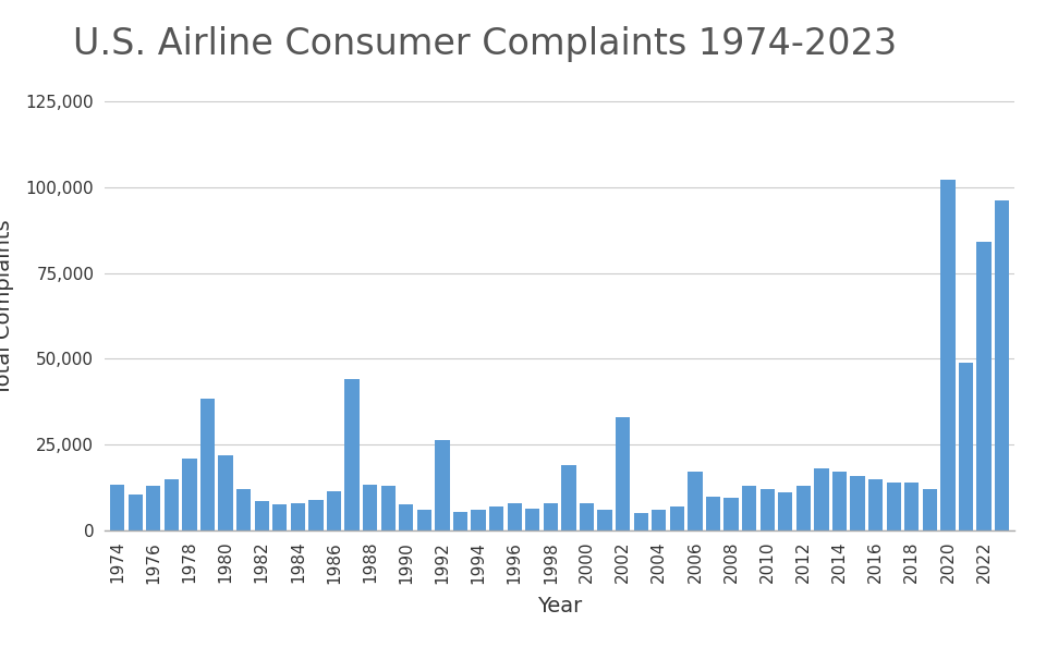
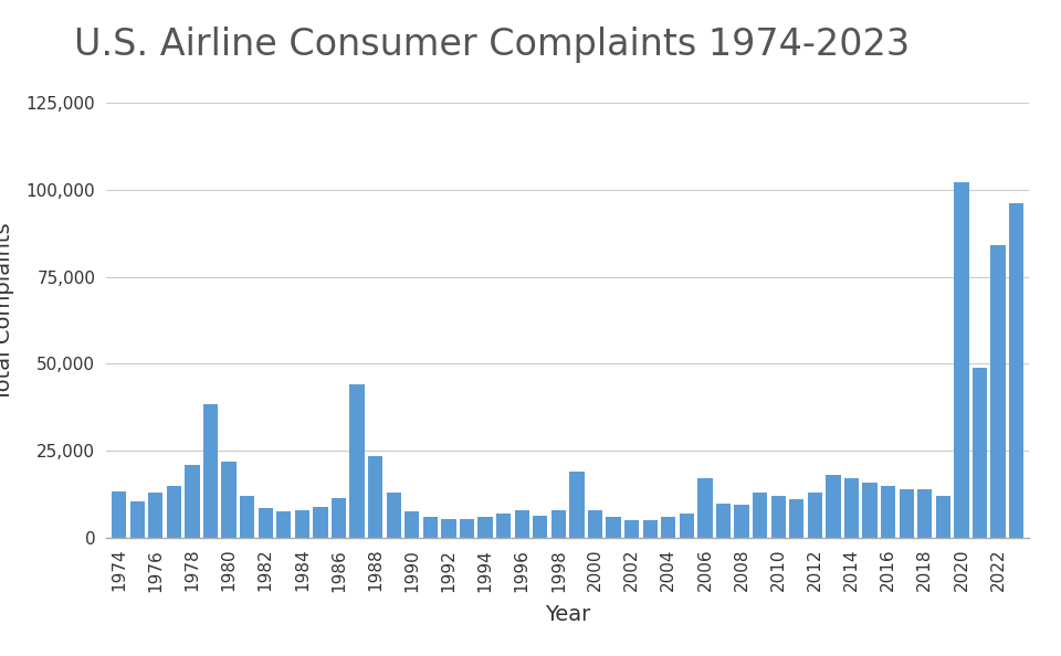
1988: 13,500 -> 23,500
1992: 26,500 -> 5,500
2002: 33,000 -> 5,000
